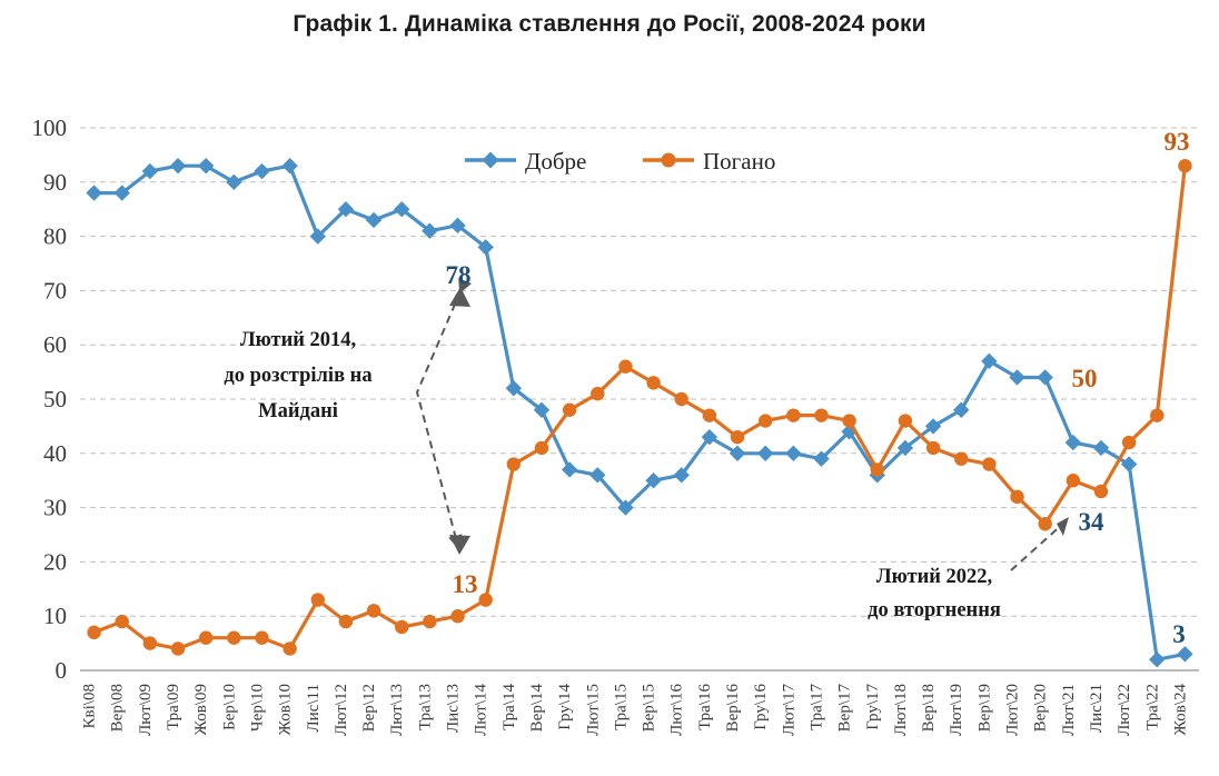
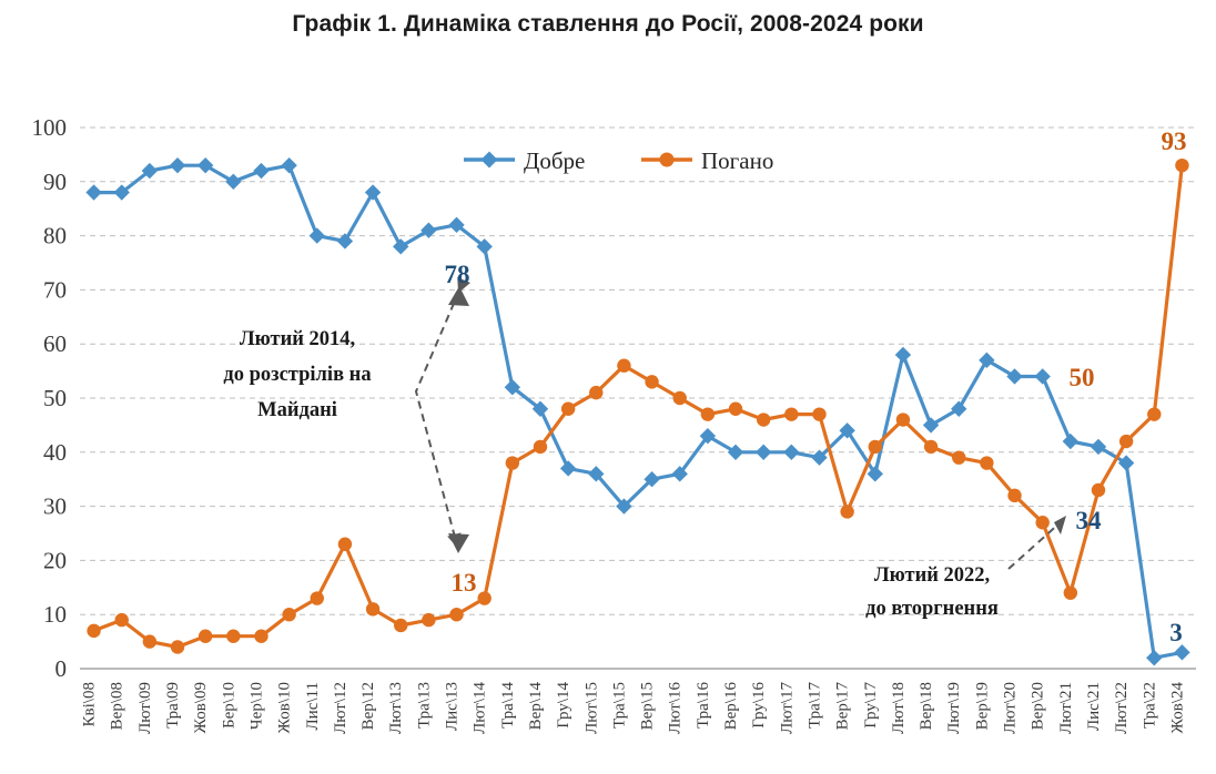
Погано/Жов\10: 4 -> 10
Добре/Лют\12: 85 -> 79
Погано/Лют\12: 9 -> 23
Добре/Вер\12: 83 -> 88
Добре/Лют\13: 85 -> 78
Погано/Вер\16: 43 -> 48
Погано/Вер\17: 46 -> 29
Погано/Гру\17: 37 -> 41
Добре/Лют\18: 41 -> 58
Погано/Лют\21: 35 -> 14
